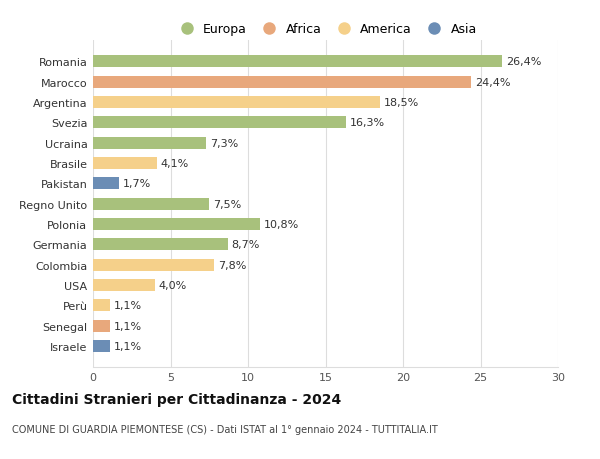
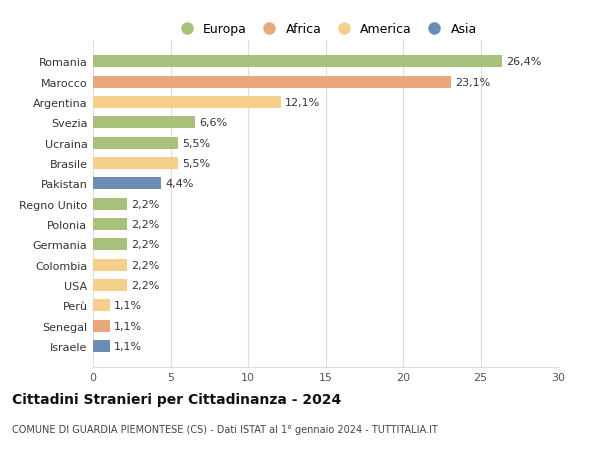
Marocco: 24,4% -> 23,1%
Argentina: 18,5% -> 12,1%
Svezia: 16,3% -> 6,6%
Ucraina: 7,3% -> 5,5%
Brasile: 4,1% -> 5,5%
Pakistan: 1,7% -> 4,4%
Regno Unito: 7,5% -> 2,2%
Polonia: 10,8% -> 2,2%
Germania: 8,7% -> 2,2%
Colombia: 7,8% -> 2,2%
USA: 4,0% -> 2,2%
